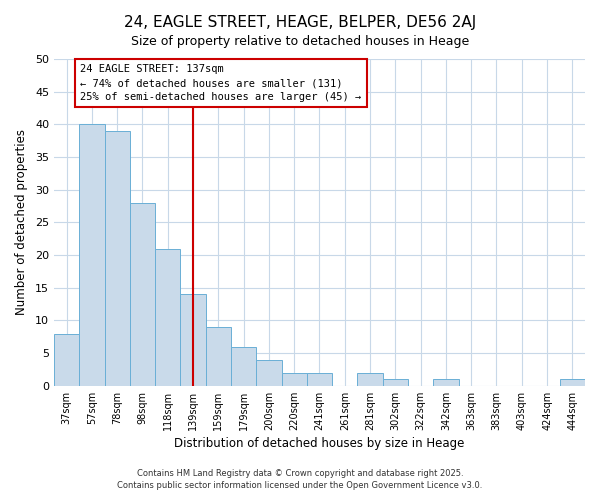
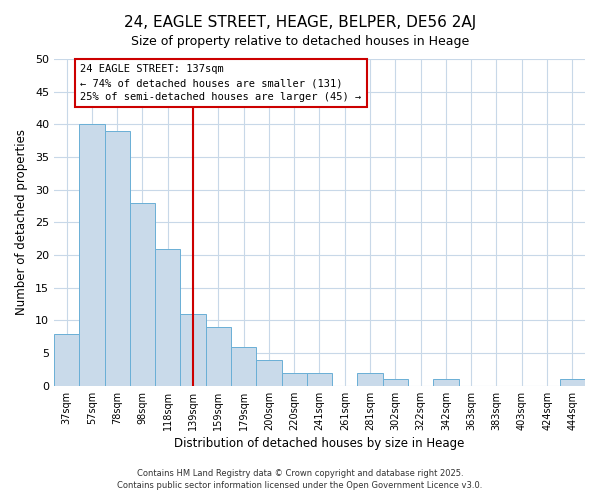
139sqm: 14 -> 11
